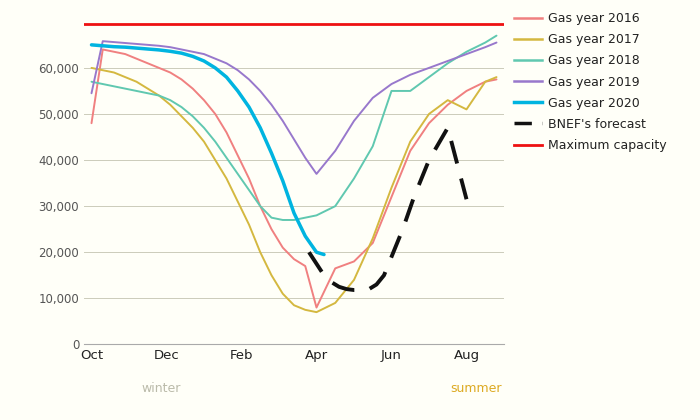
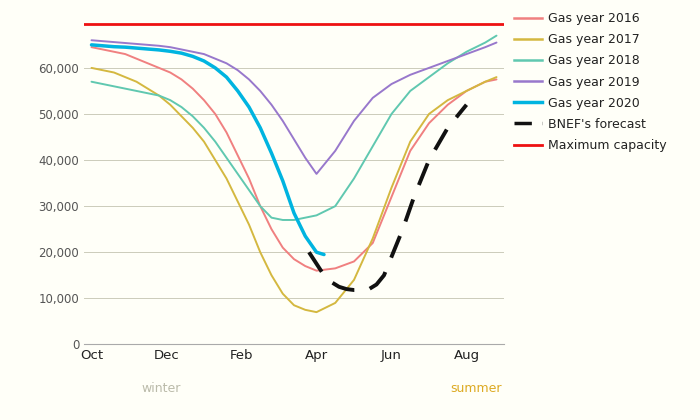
Gas year 2016/Oct: 48,000 -> 64,500
Gas year 2019/Oct: 54,500 -> 66,000
Gas year 2016/Apr: 8,000 -> 16,000
Gas year 2018/Jun: 55,000 -> 50,000
Gas year 2017/Aug: 51,000 -> 55,000
BNEF's forecast/Aug: 31,500 -> 52,000
